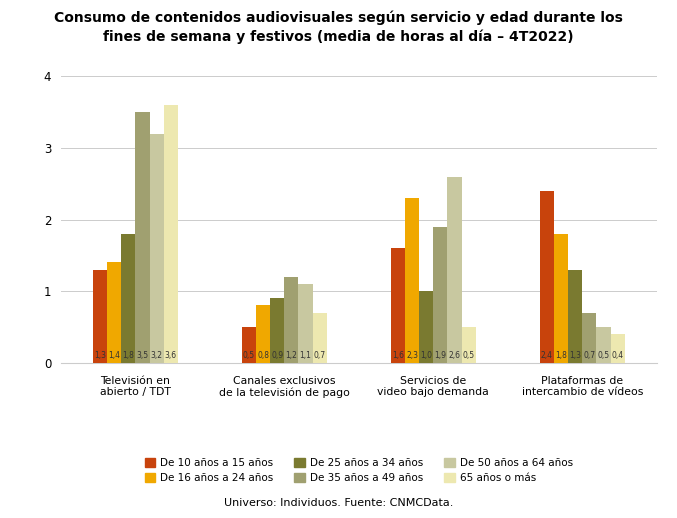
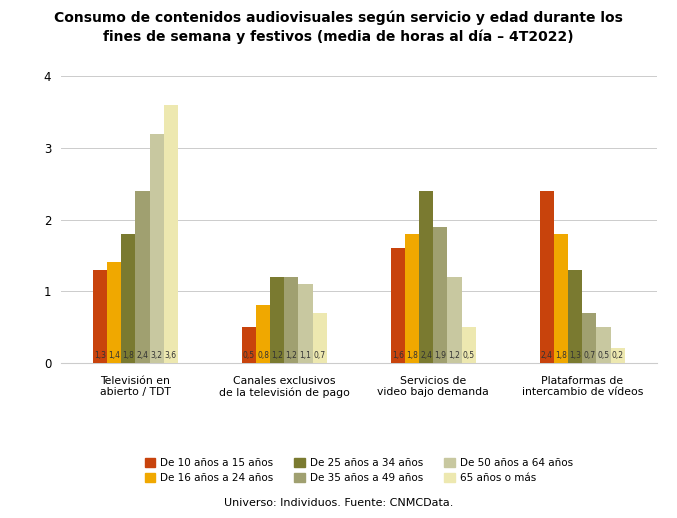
De 35 años a 49 años/Televisión en abierto / TDT: 3,5 -> 2,4
De 25 años a 34 años/Canales exclusivos de la televisión de pago: 0,9 -> 1,2
De 16 años a 24 años/Servicios de video bajo demanda: 2,3 -> 1,8
De 25 años a 34 años/Servicios de video bajo demanda: 1,0 -> 2,4
De 50 años a 64 años/Servicios de video bajo demanda: 2,6 -> 1,2
65 años o más/Plataformas de intercambio de vídeos: 0,4 -> 0,2
